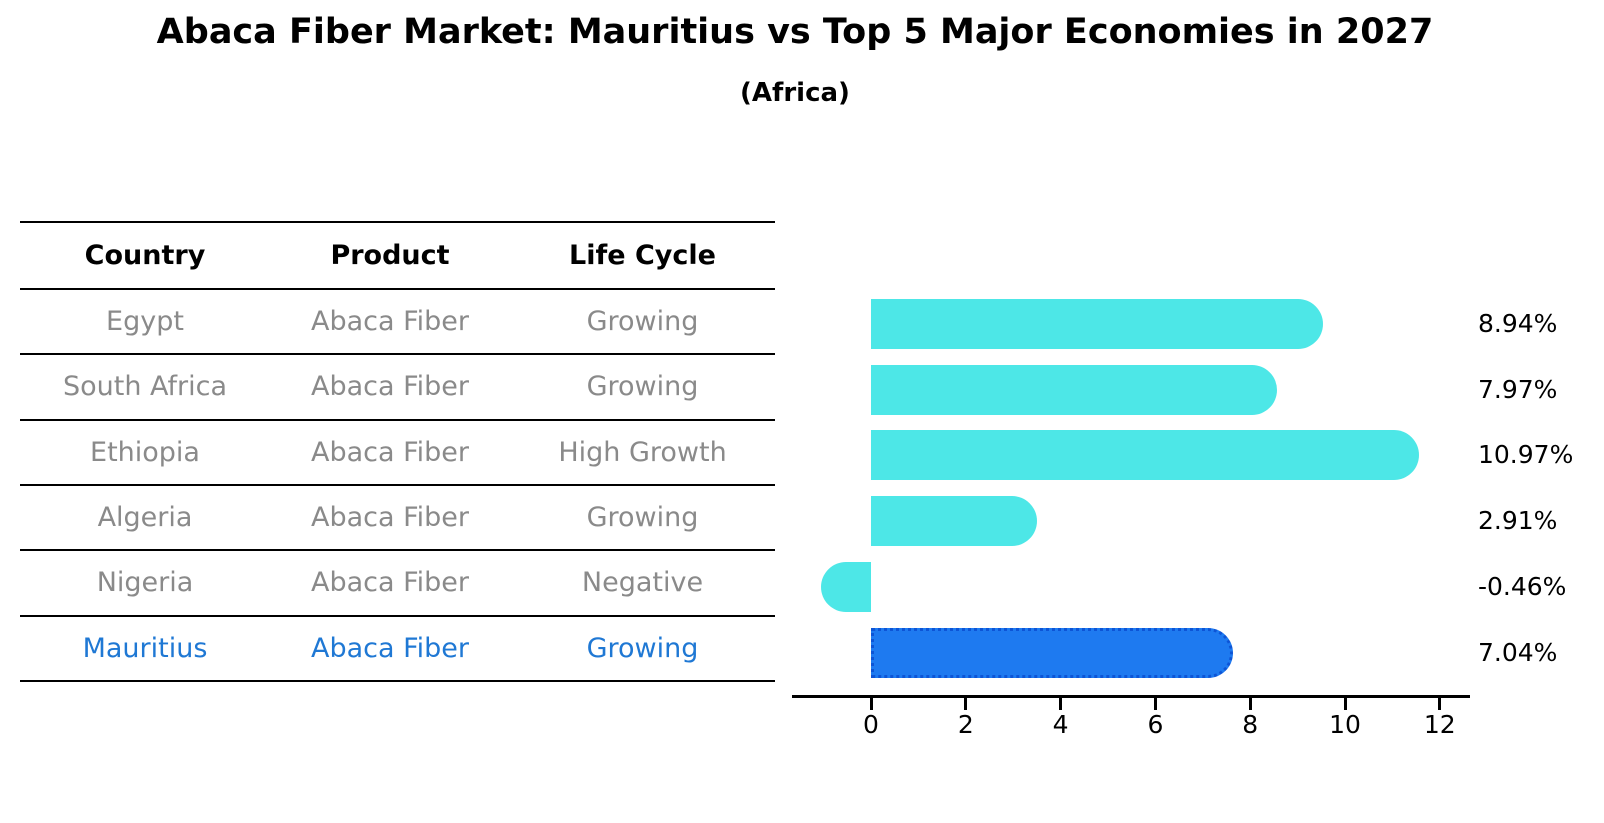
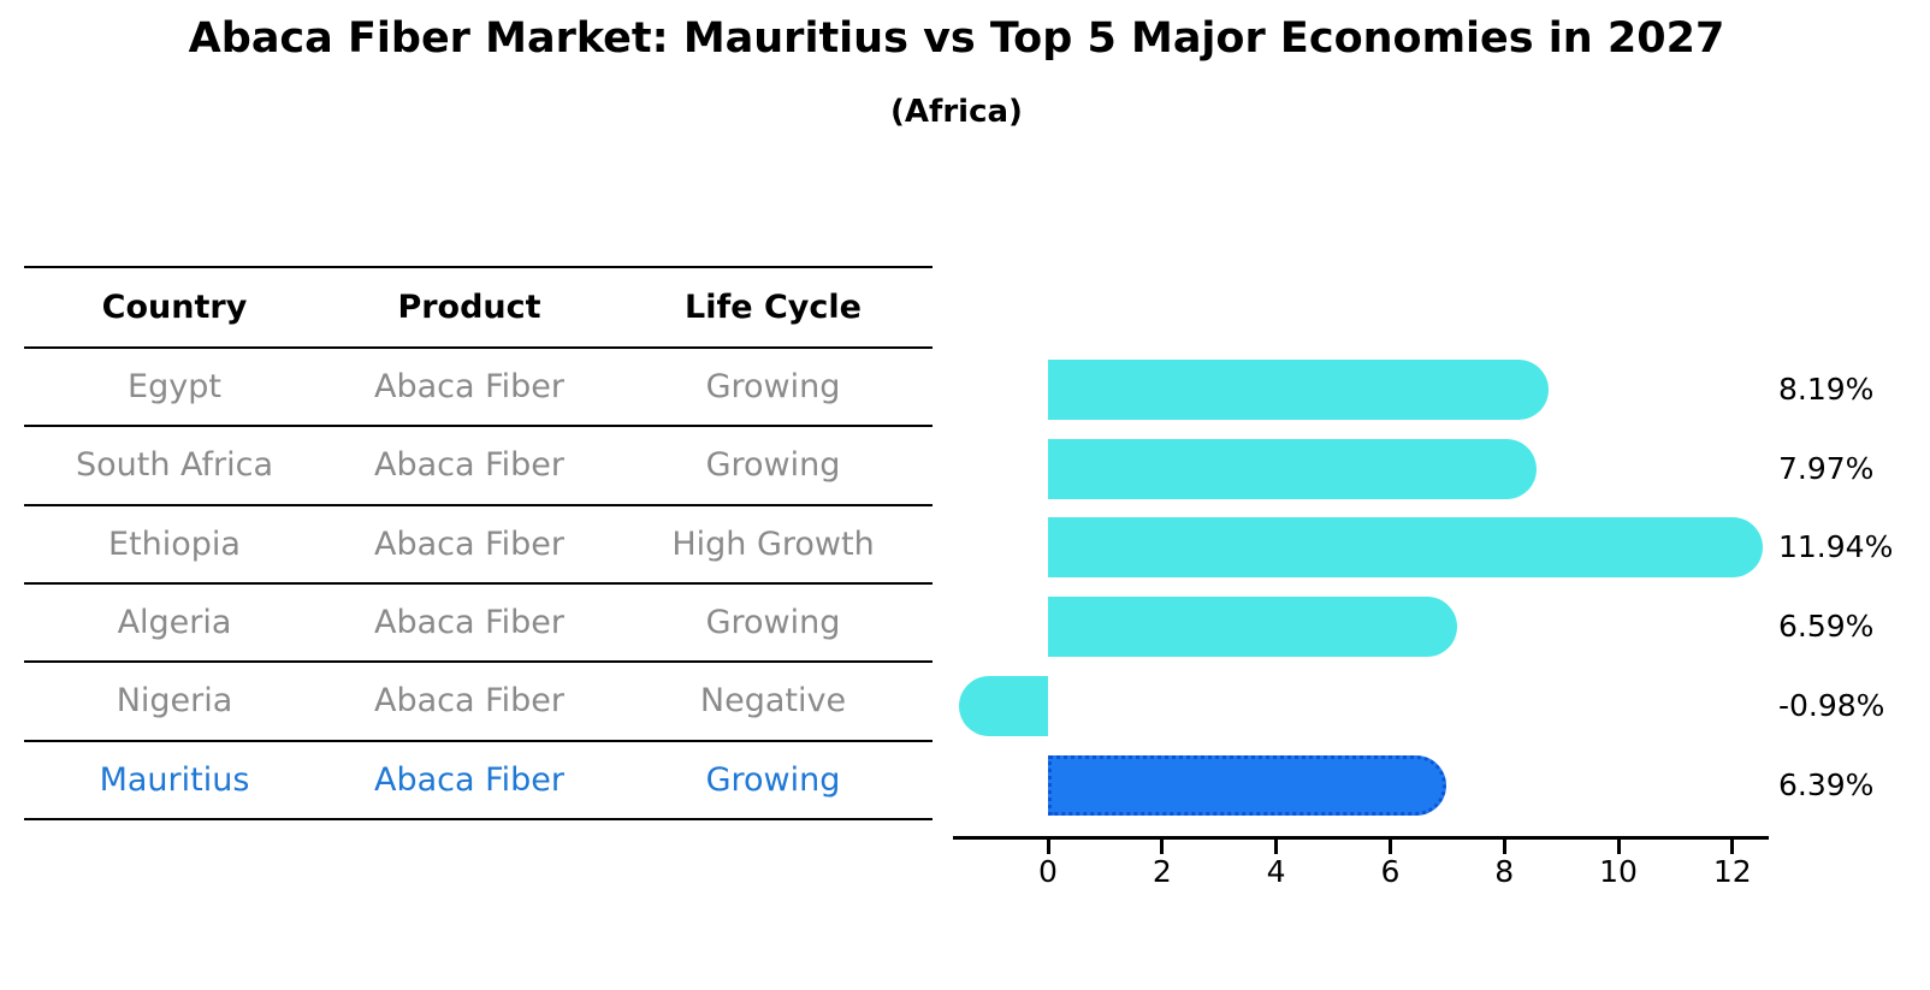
Egypt: 8.94% -> 8.19%
Ethiopia: 10.97% -> 11.94%
Algeria: 2.91% -> 6.59%
Nigeria: -0.46% -> -0.98%
Mauritius: 7.04% -> 6.39%
